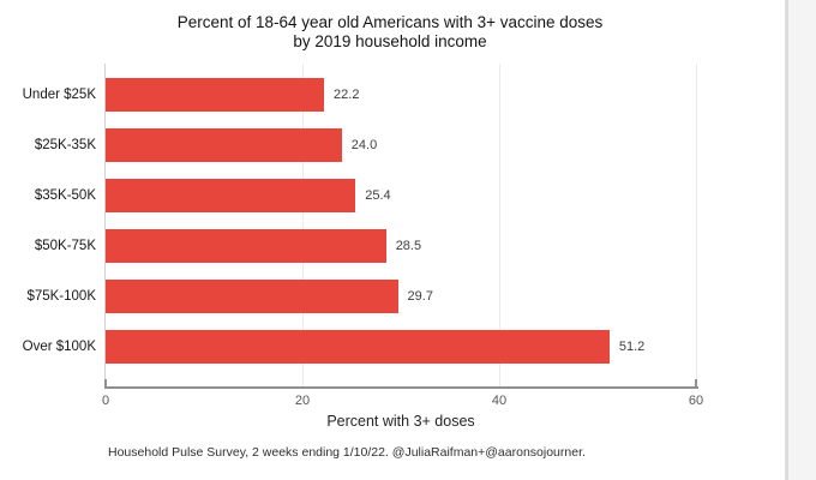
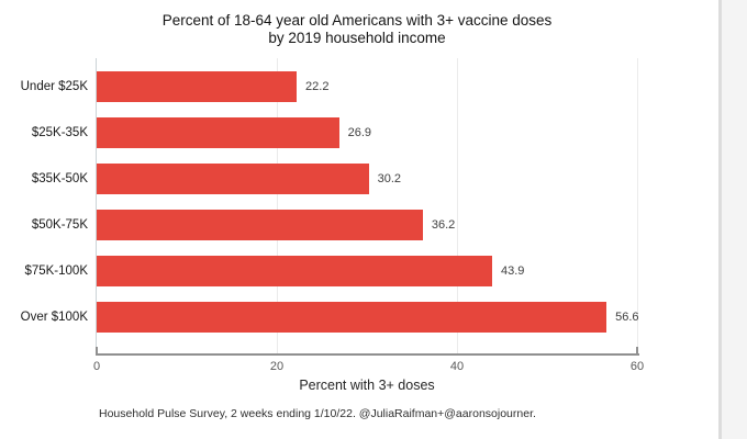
$25K-35K: 24.0 -> 26.9
$35K-50K: 25.4 -> 30.2
$50K-75K: 28.5 -> 36.2
$75K-100K: 29.7 -> 43.9
Over $100K: 51.2 -> 56.6
